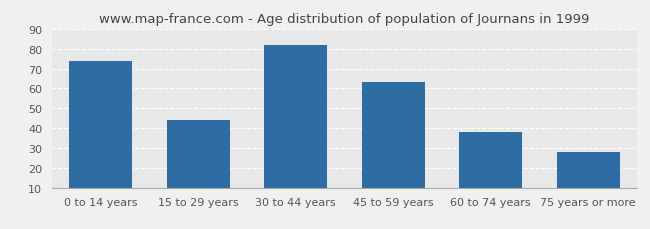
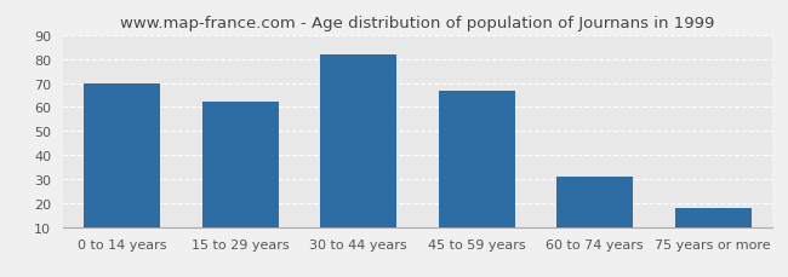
0 to 14 years: 74 -> 70
15 to 29 years: 44 -> 62
45 to 59 years: 63 -> 67
60 to 74 years: 38 -> 31
75 years or more: 28 -> 18
